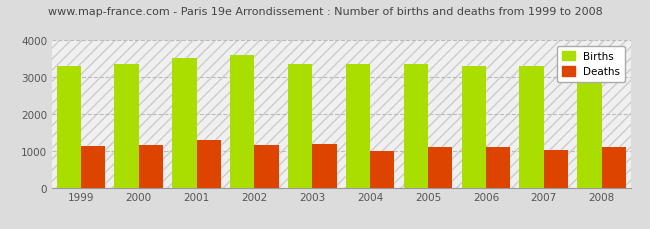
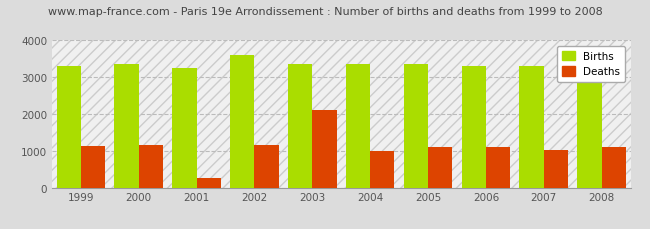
Births/2001: 3520 -> 3250
Deaths/2001: 1290 -> 250
Deaths/2003: 1180 -> 2100
